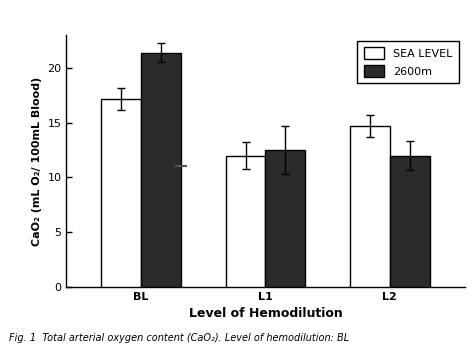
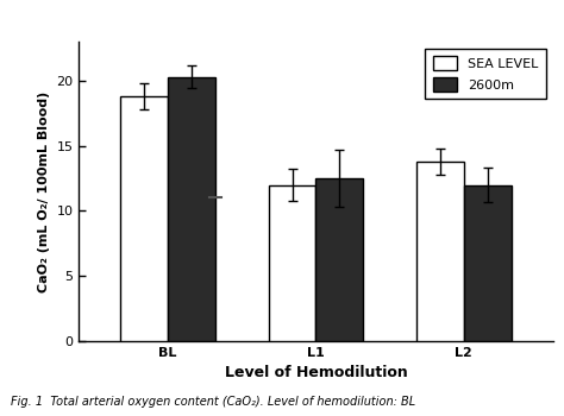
SEA LEVEL/BL: 17.2 -> 18.8
2600m/BL: 21.4 -> 20.3
SEA LEVEL/L2: 14.7 -> 13.8
